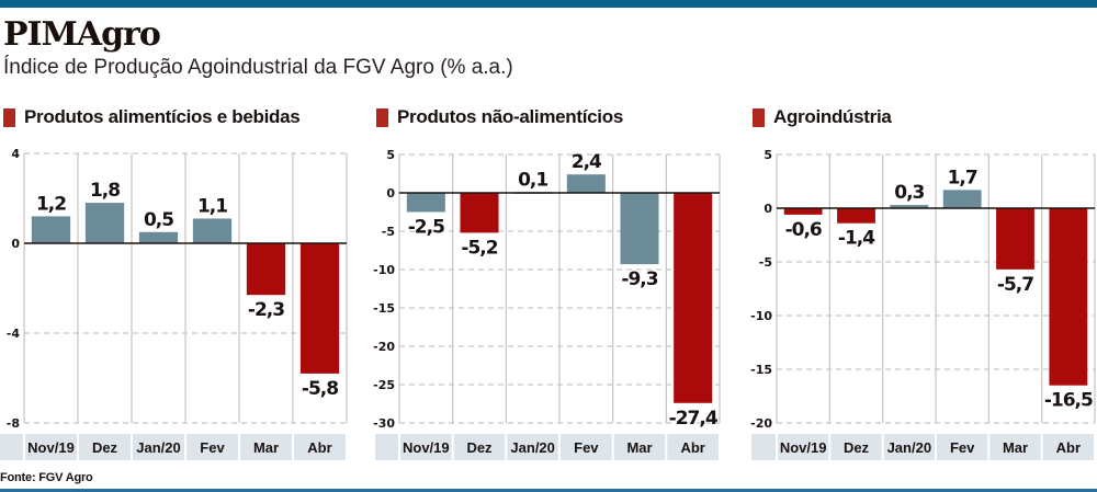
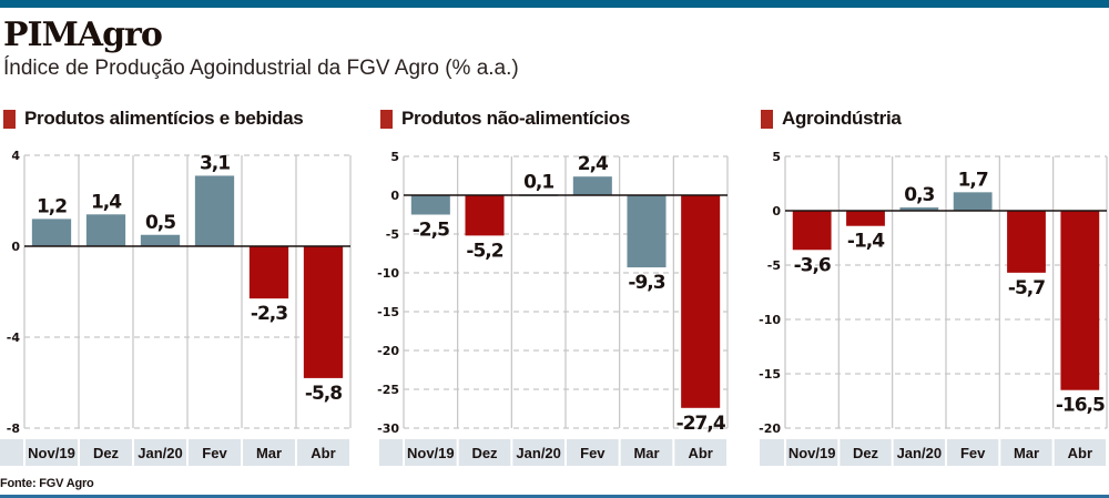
Produtos alimentícios e bebidas/Dez: 1,8 -> 1,4
Produtos alimentícios e bebidas/Fev: 1,1 -> 3,1
Agroindústria/Nov/19: -0,6 -> -3,6
